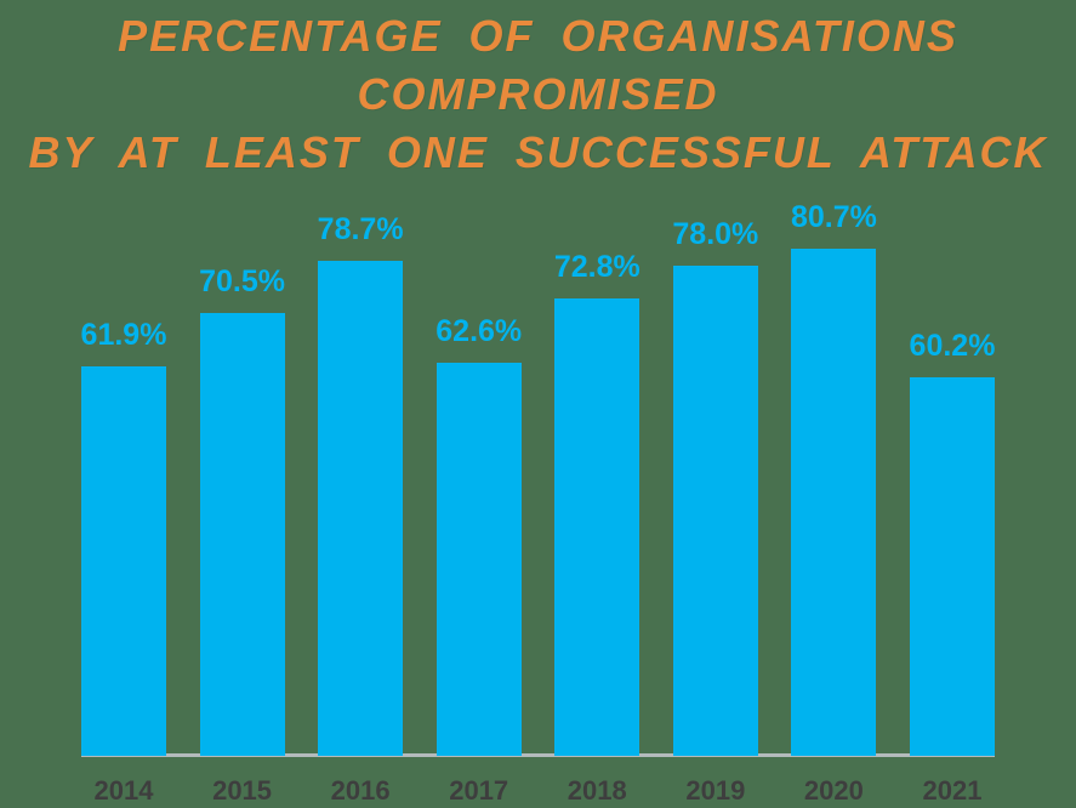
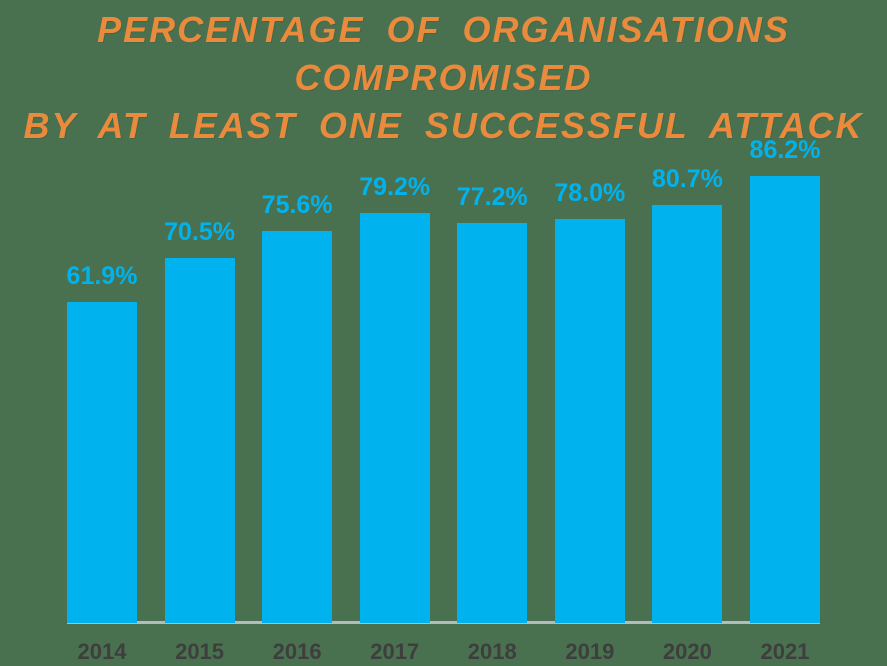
2016: 78.7% -> 75.6%
2017: 62.6% -> 79.2%
2018: 72.8% -> 77.2%
2021: 60.2% -> 86.2%
